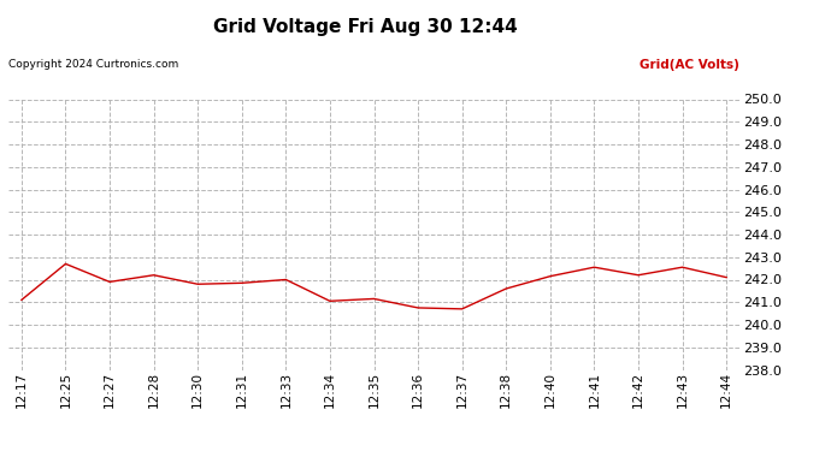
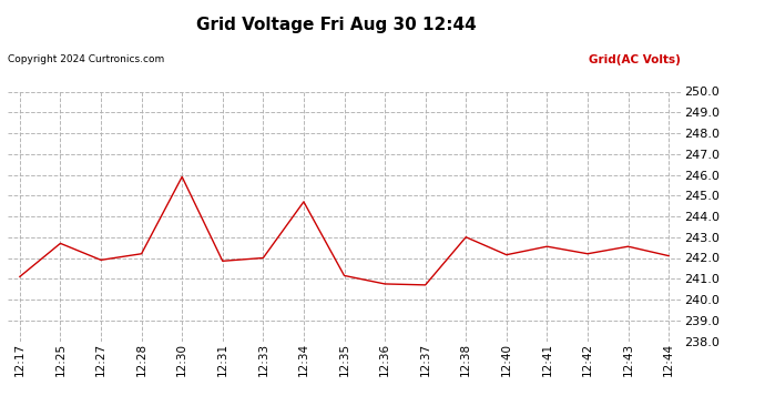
12:30: 241.8 -> 245.9
12:34: 241.1 -> 244.7
12:38: 241.6 -> 243.0
